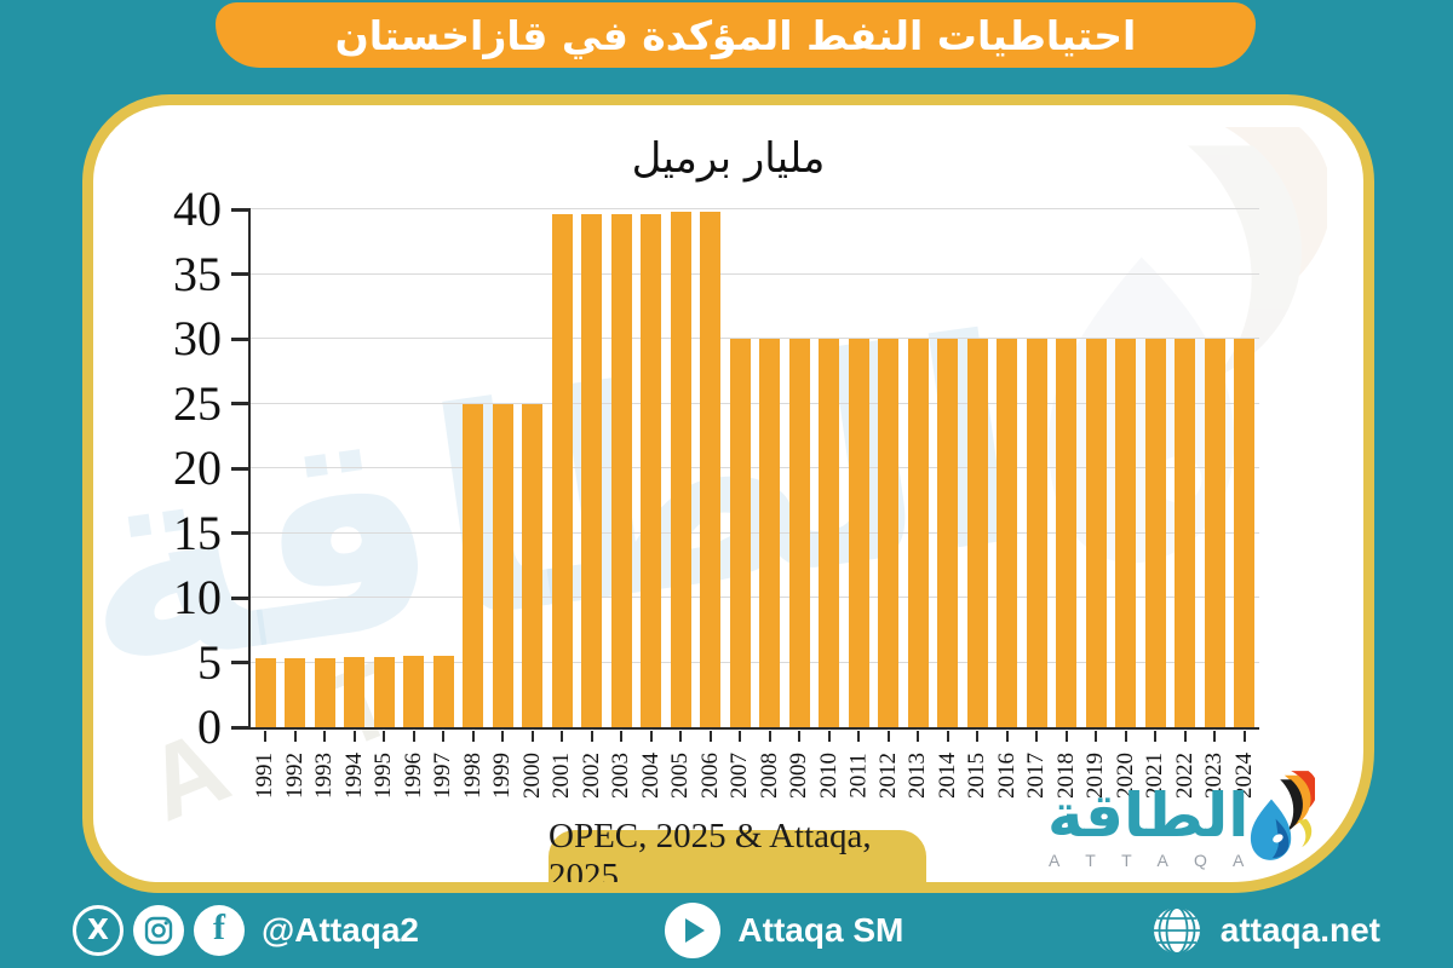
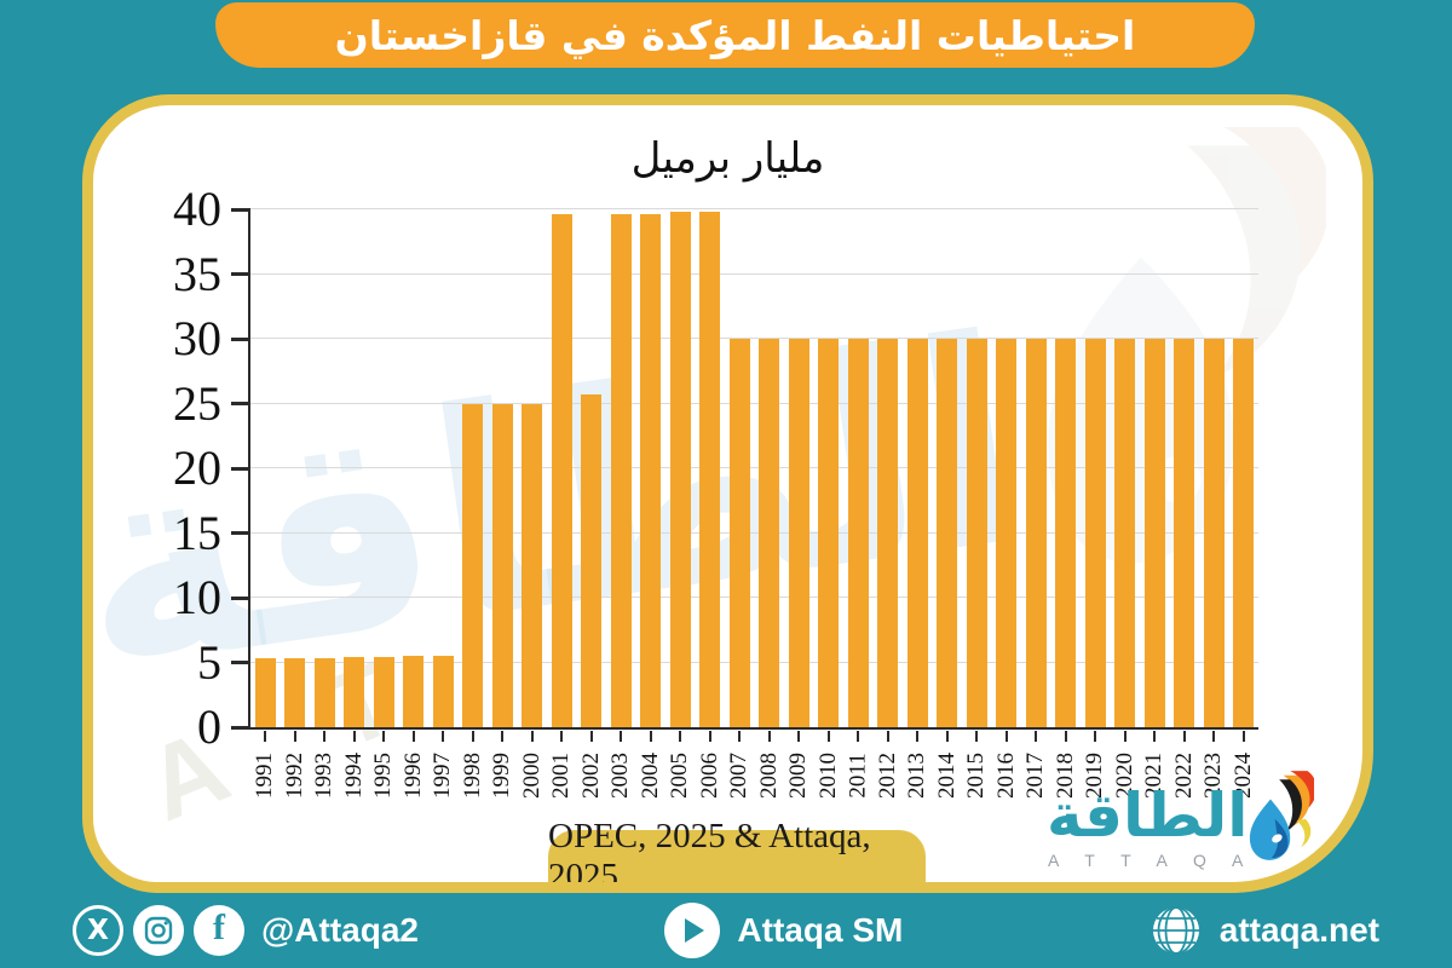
2002: 39.6 -> 25.7
